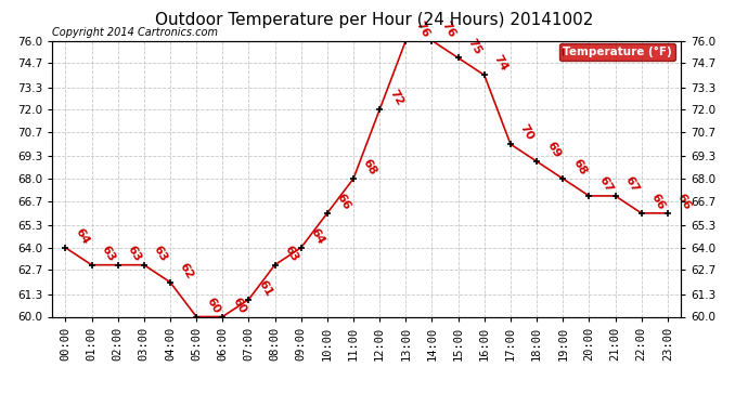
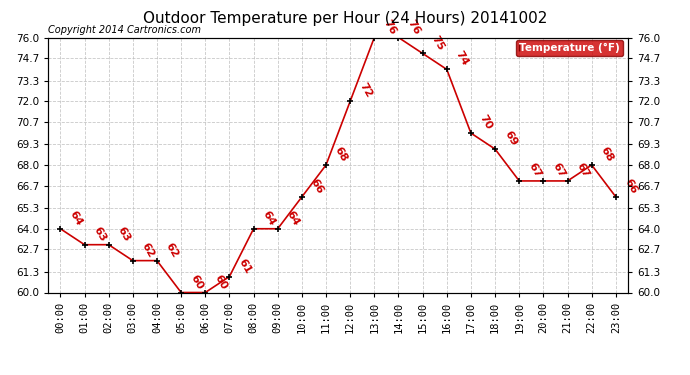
03:00: 63 -> 62
08:00: 63 -> 64
19:00: 68 -> 67
22:00: 66 -> 68
